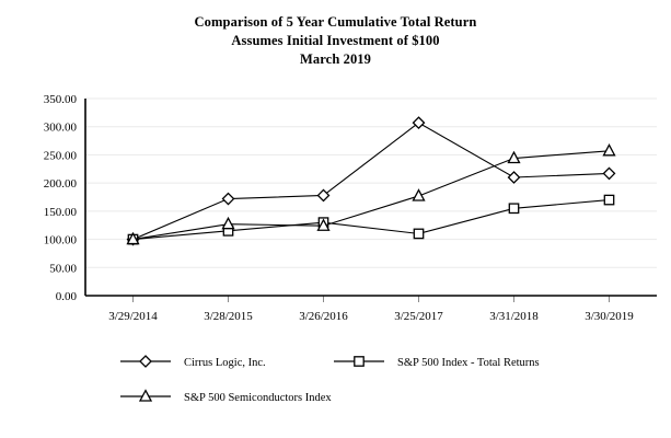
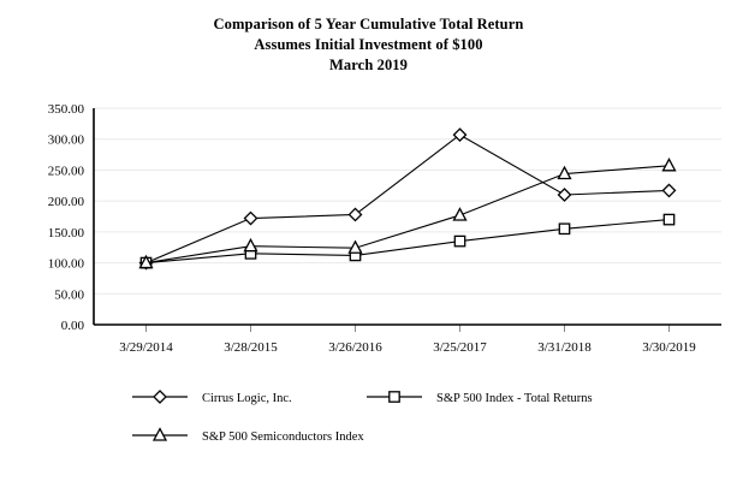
S&P 500 Index - Total Returns/3/26/2016: 130 -> 110
S&P 500 Index - Total Returns/3/25/2017: 110 -> 140
